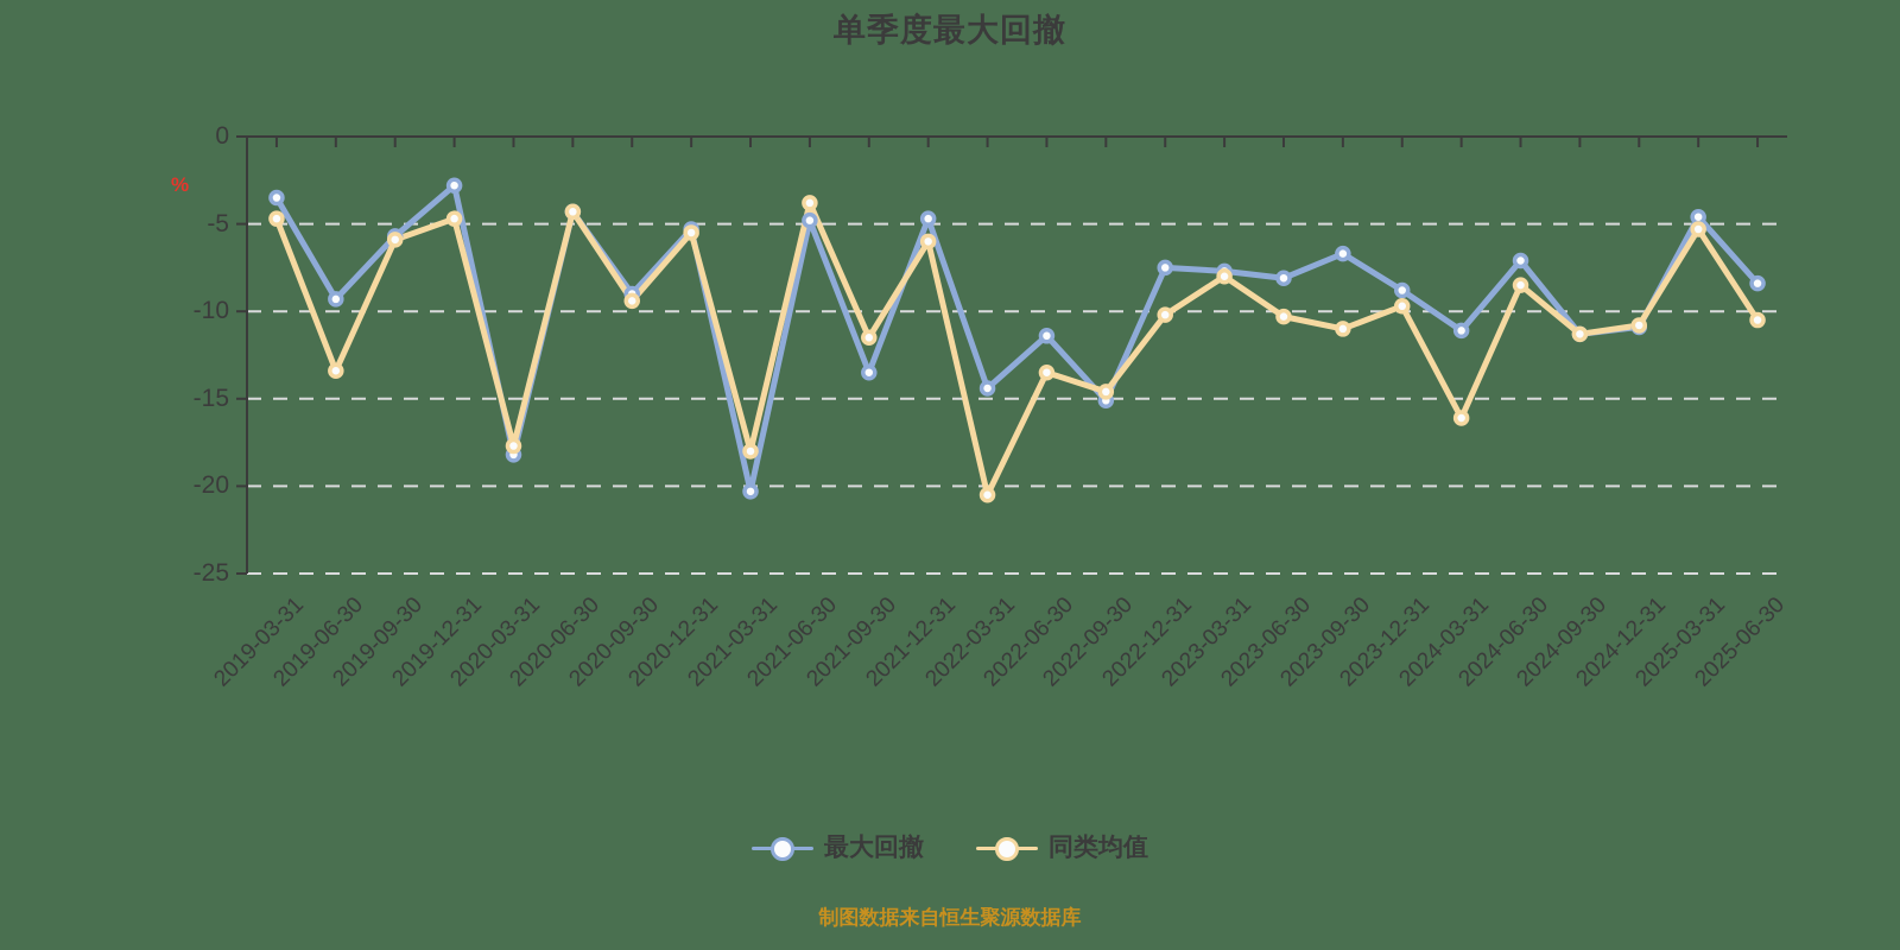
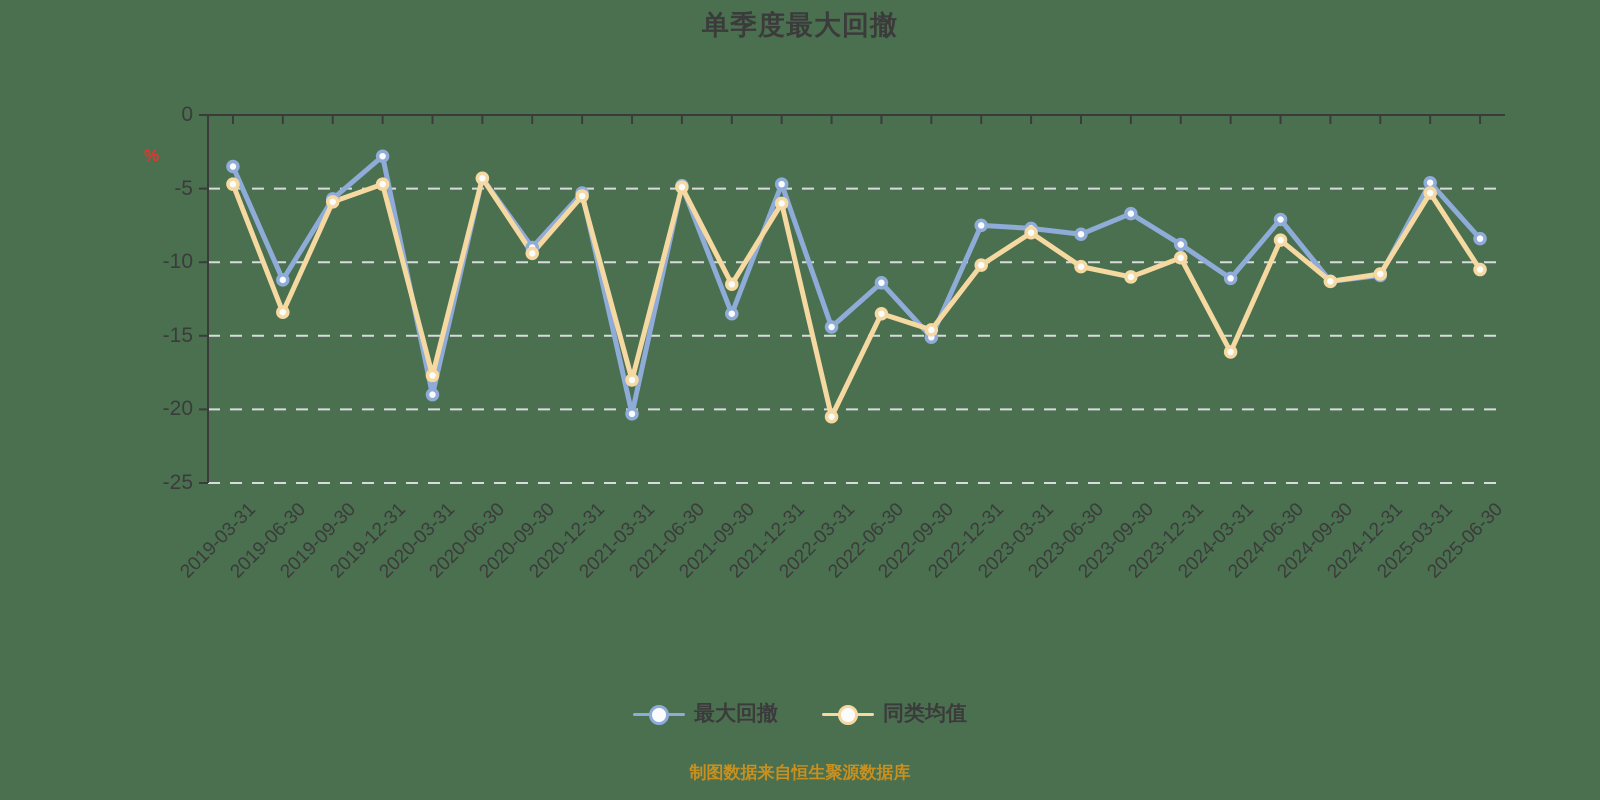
最大回撤/2019-06-30: -9.3 -> -11.2
最大回撤/2020-03-31: -18.2 -> -19.0
同类均值/2021-06-30: -3.8 -> -4.9
